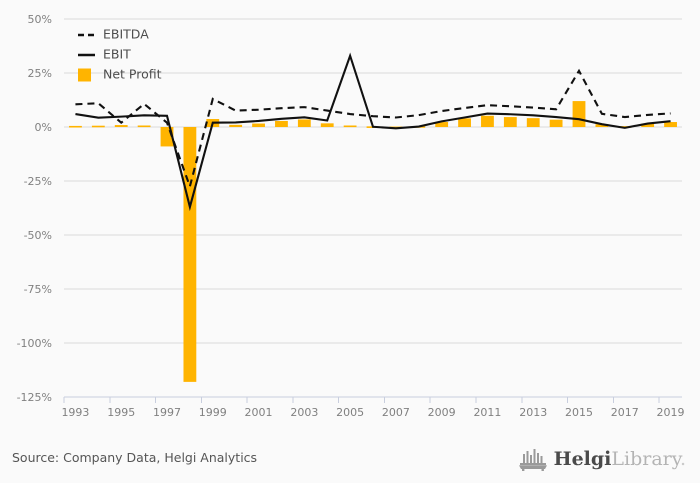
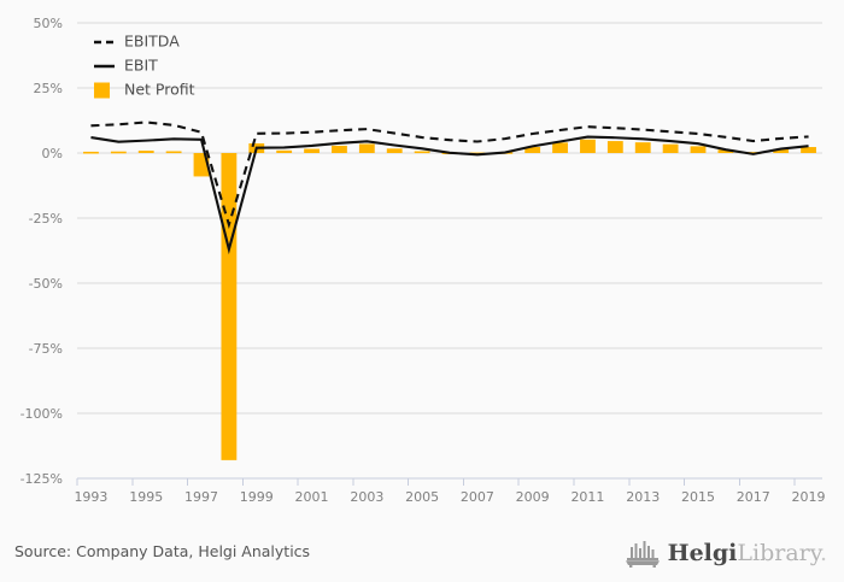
EBITDA/1995: 2% -> 12%
EBITDA/1997: 2% -> 8%
EBITDA/1999: 13% -> 8%
EBIT/2005: 33% -> 2%
EBITDA/2015: 26% -> 7%
Net Profit/2015: 12% -> 3%
